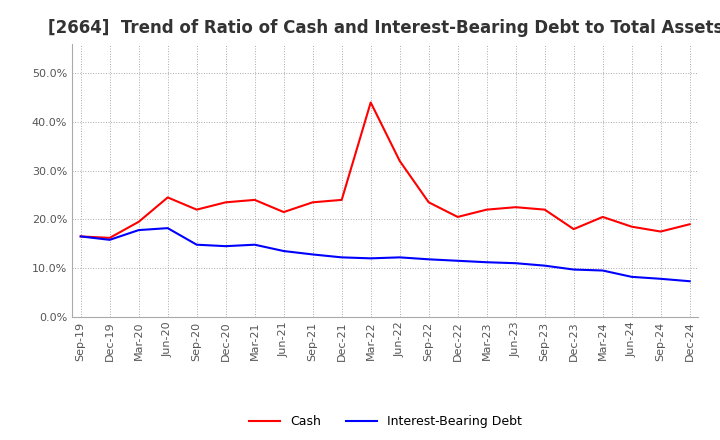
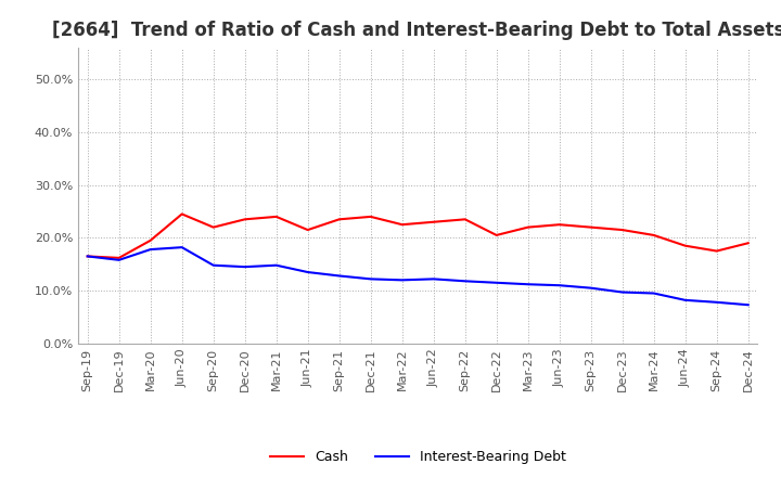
Cash/Mar-22: 44.0% -> 22.5%
Cash/Jun-22: 32.0% -> 23.0%
Cash/Dec-23: 18.0% -> 21.5%
